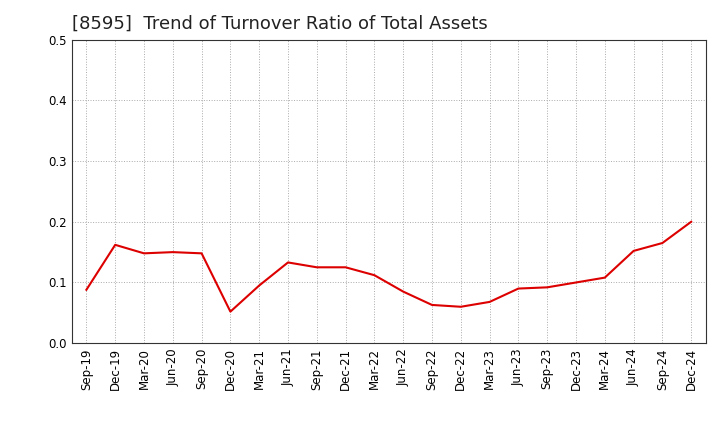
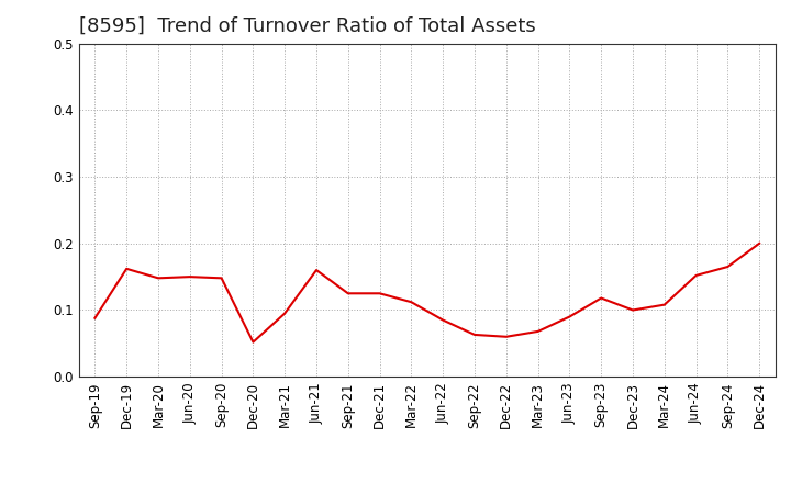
Jun-21: 0.133 -> 0.160
Sep-23: 0.092 -> 0.118
